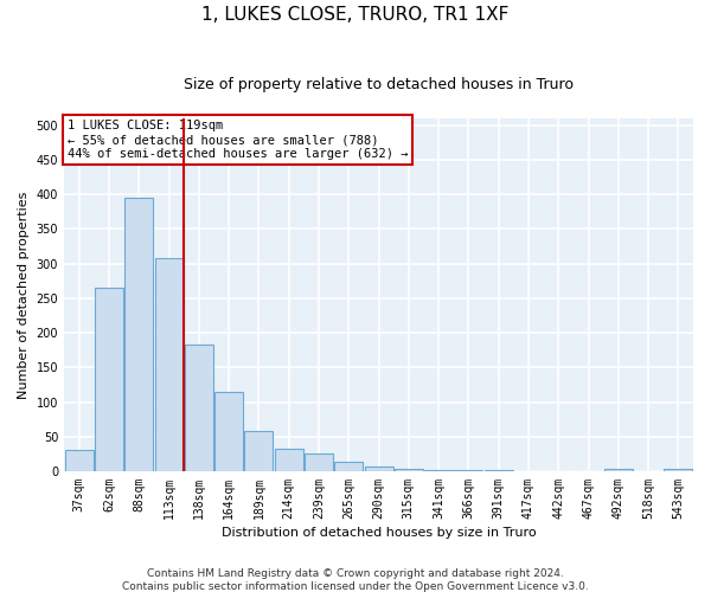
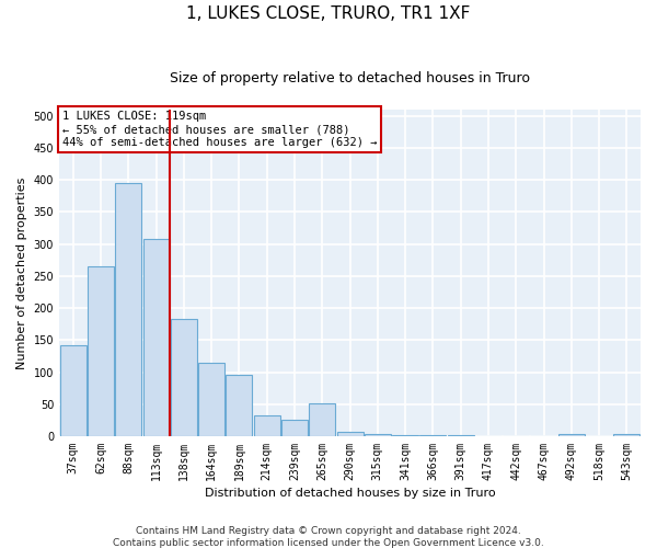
37sqm: 30 -> 142
189sqm: 58 -> 96
265sqm: 14 -> 52
